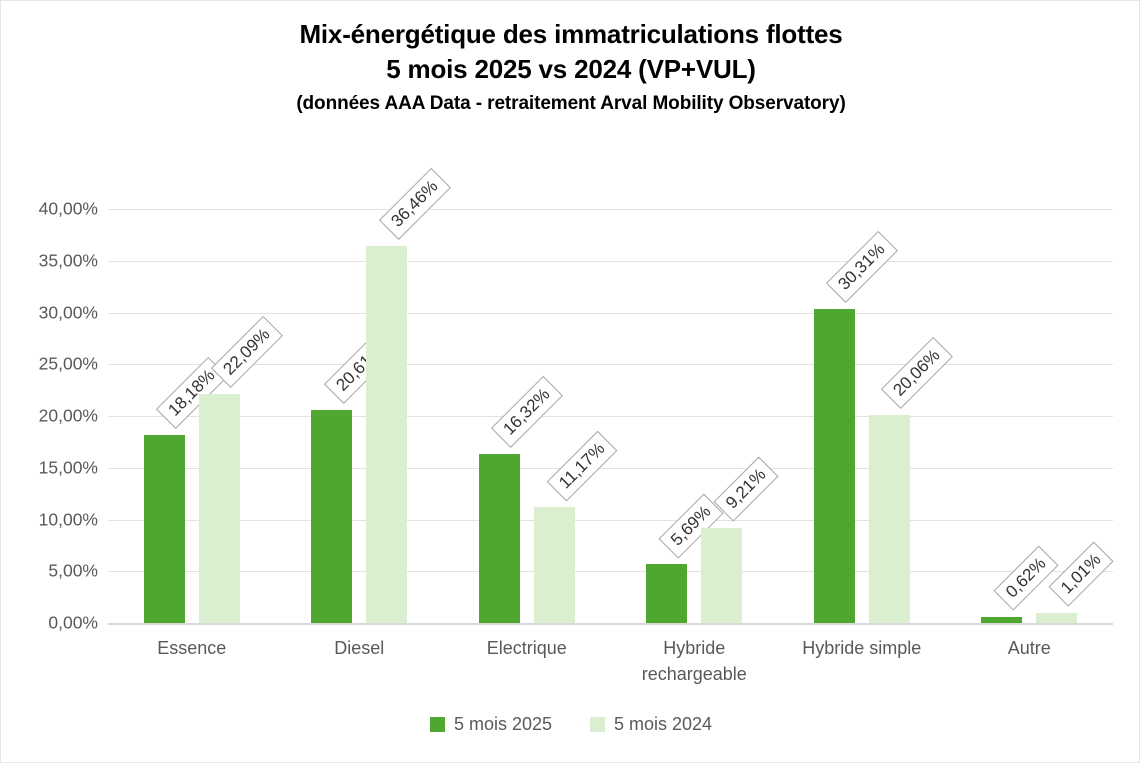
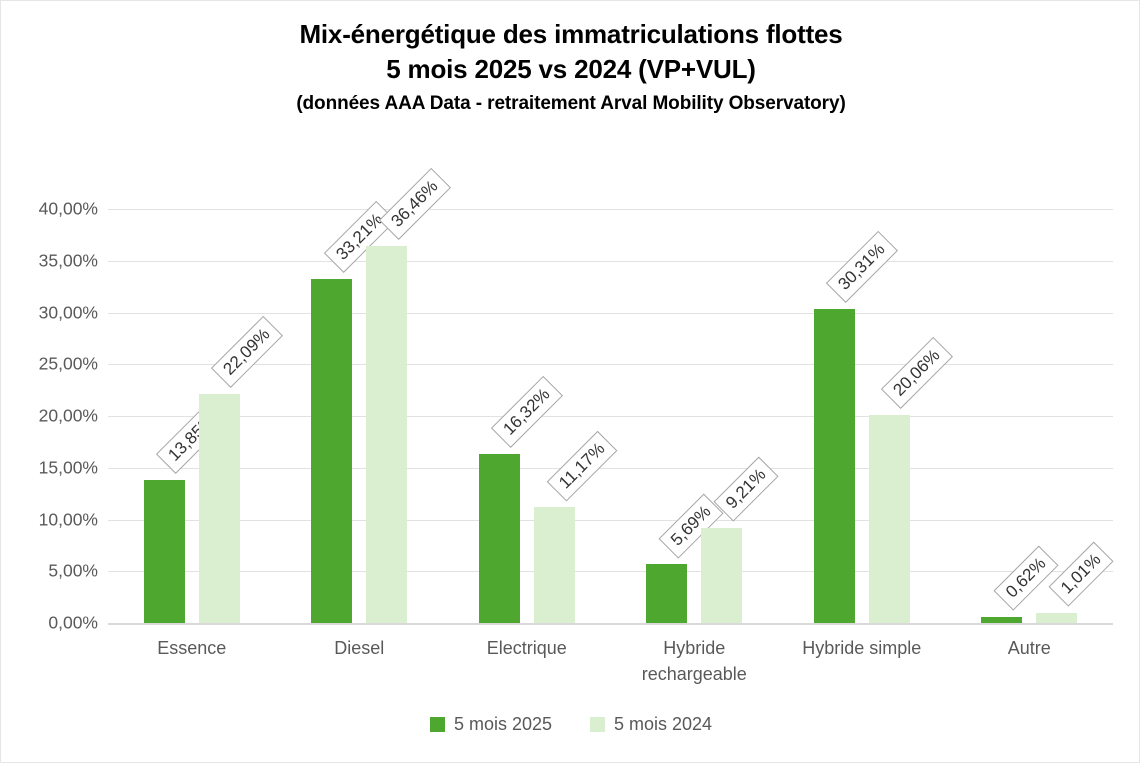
5 mois 2025/Essence: 18,18% -> 13,85%
5 mois 2025/Diesel: 20,61% -> 33,21%
